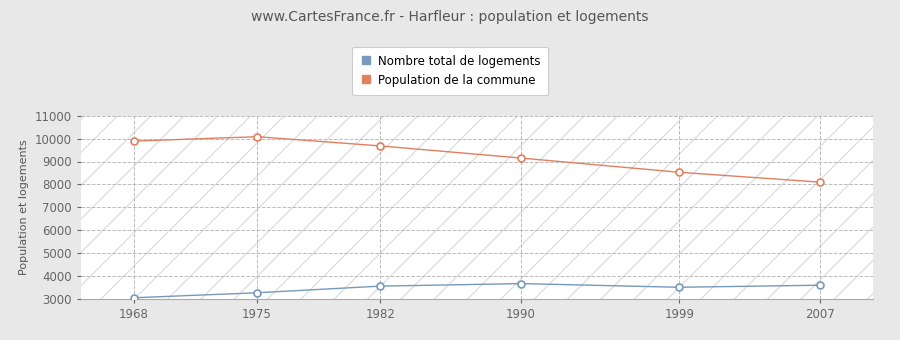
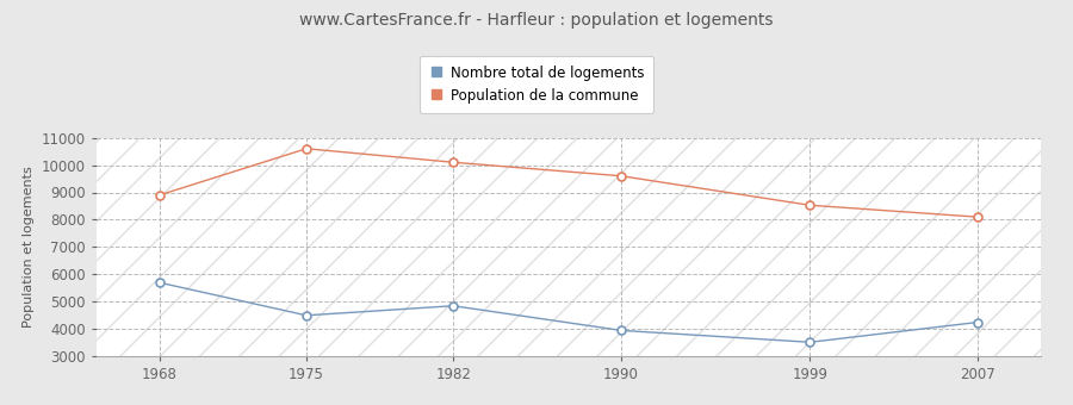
Nombre total de logements/1968: 3060 -> 5700
Population de la commune/1968: 9890 -> 8900
Nombre total de logements/1975: 3280 -> 4500
Population de la commune/1975: 10080 -> 10600
Nombre total de logements/1982: 3570 -> 4850
Population de la commune/1982: 9680 -> 10100
Nombre total de logements/1990: 3680 -> 3950
Population de la commune/1990: 9150 -> 9600
Nombre total de logements/2007: 3610 -> 4250
